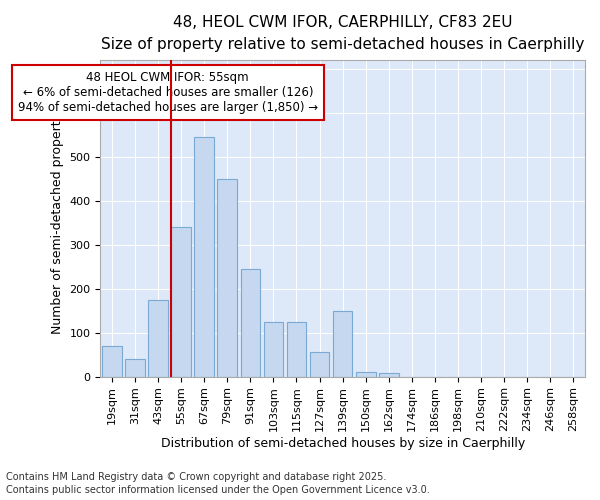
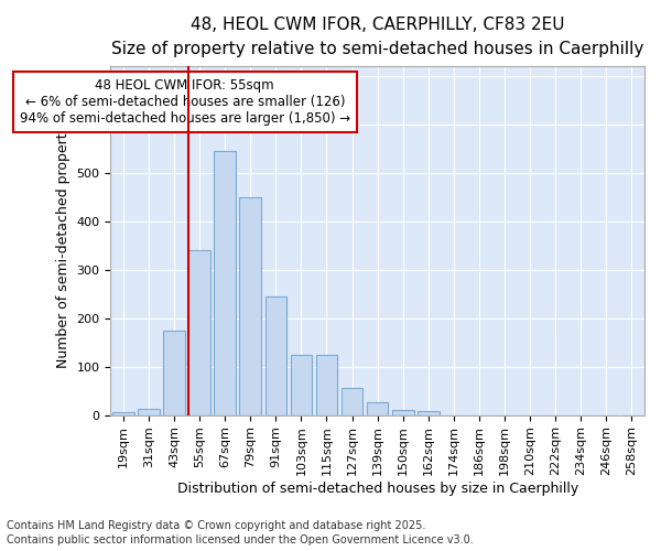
19sqm: 70 -> 5
31sqm: 40 -> 12
139sqm: 150 -> 27
